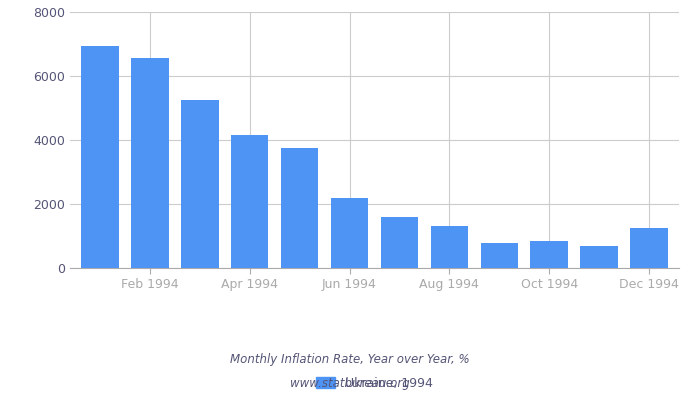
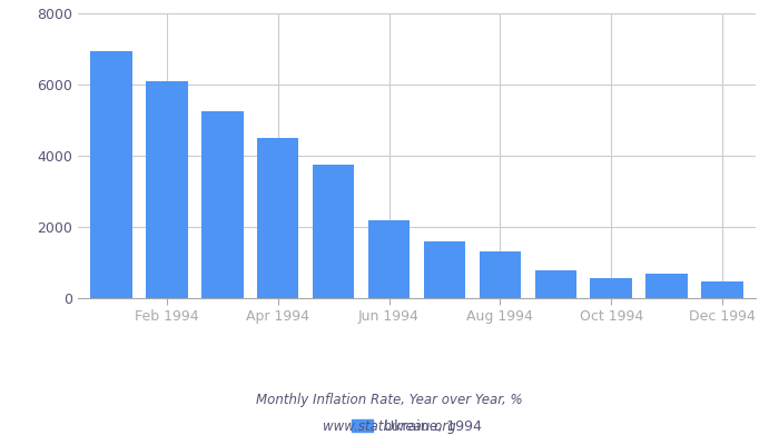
Feb 1994: 6550 -> 6100
Apr 1994: 4150 -> 4500
Oct 1994: 850 -> 560
Dec 1994: 1250 -> 460
